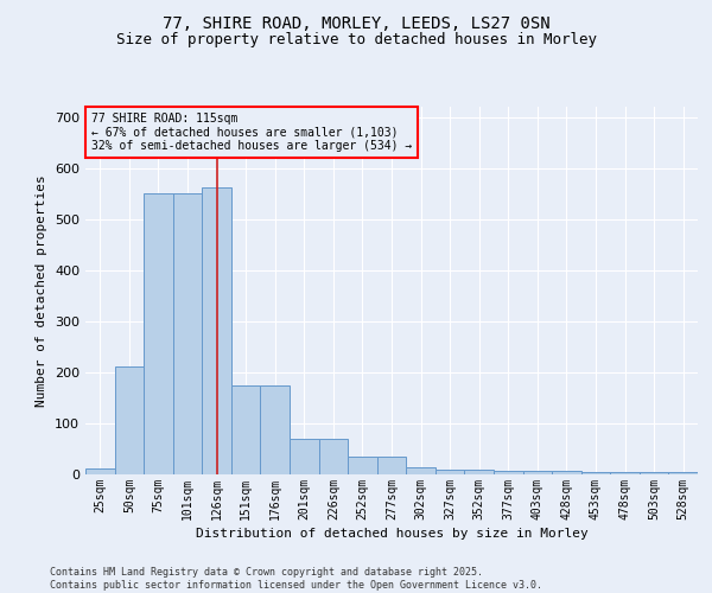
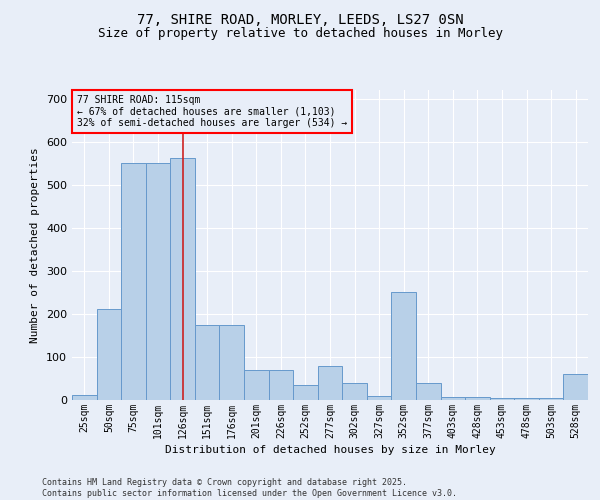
277sqm: 35 -> 80
302sqm: 15 -> 40
352sqm: 10 -> 250
377sqm: 8 -> 40
528sqm: 5 -> 60
